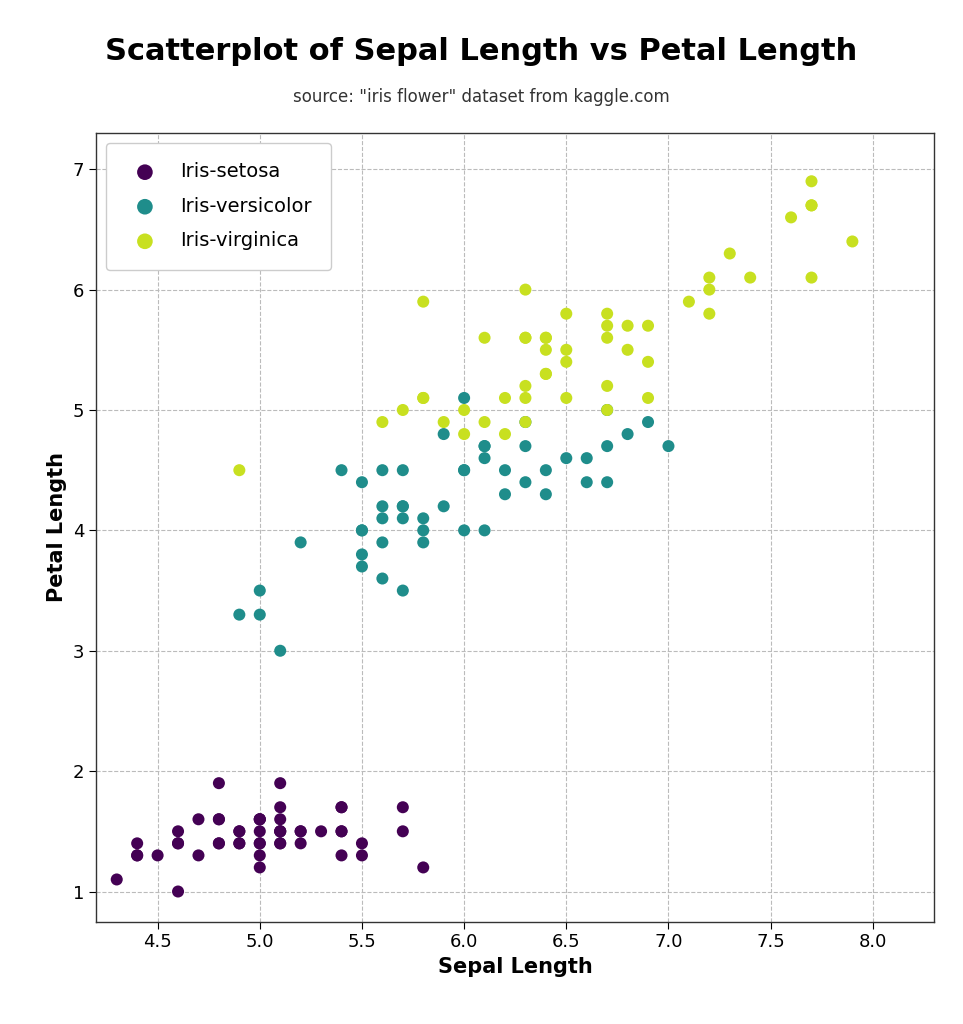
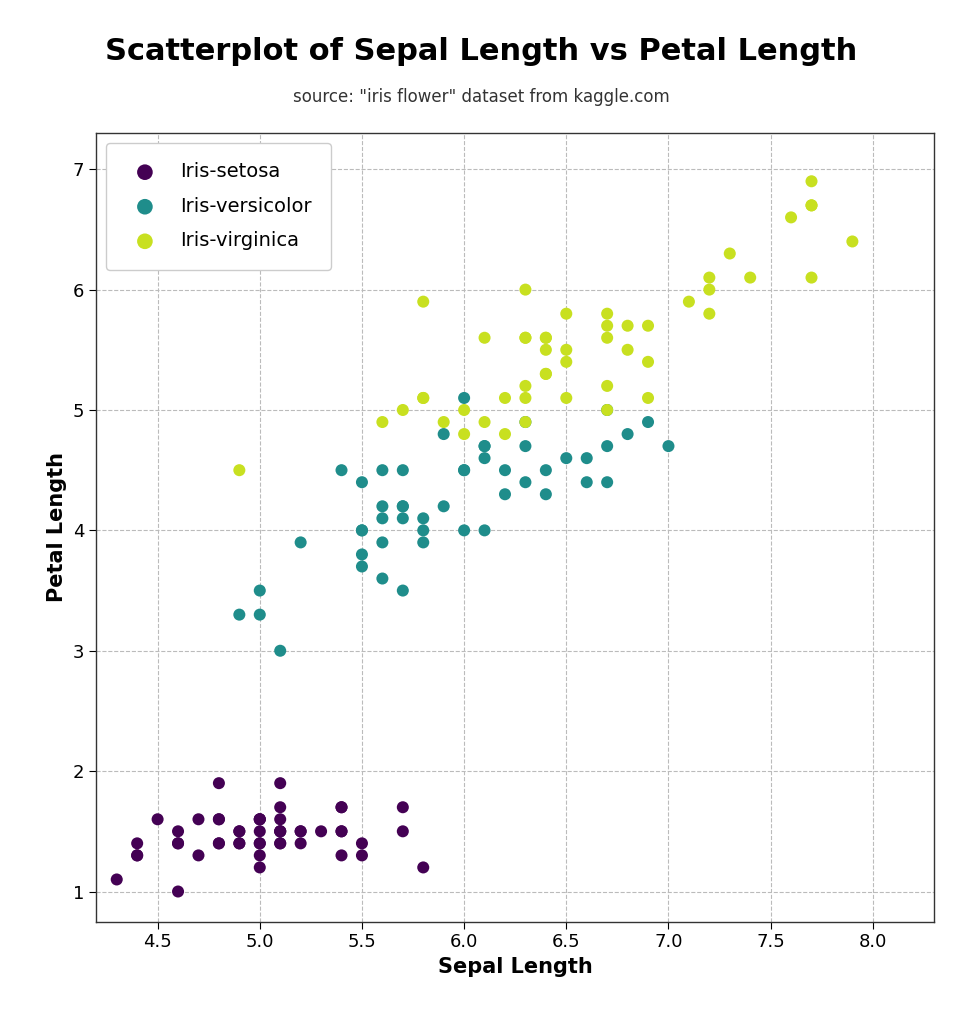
Iris-setosa/4.5: 1.3 -> 1.6
